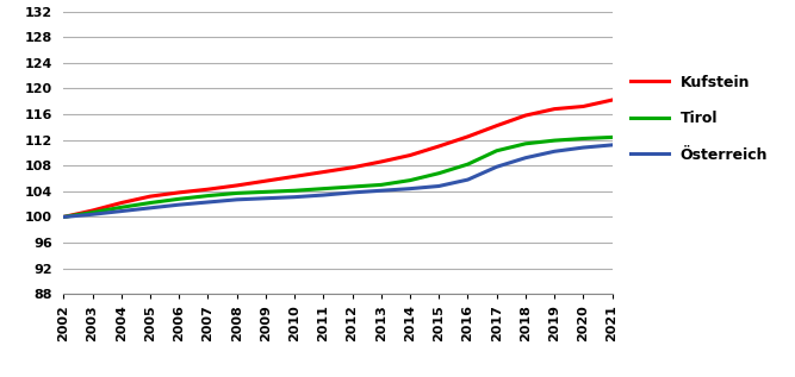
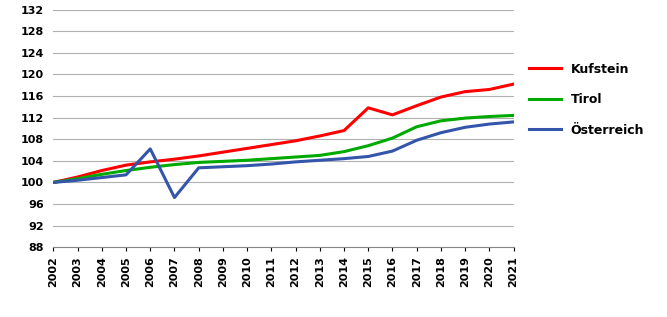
Österreich/2006: 101.9 -> 106.2
Österreich/2007: 102.3 -> 97.2
Kufstein/2015: 111.0 -> 113.8
